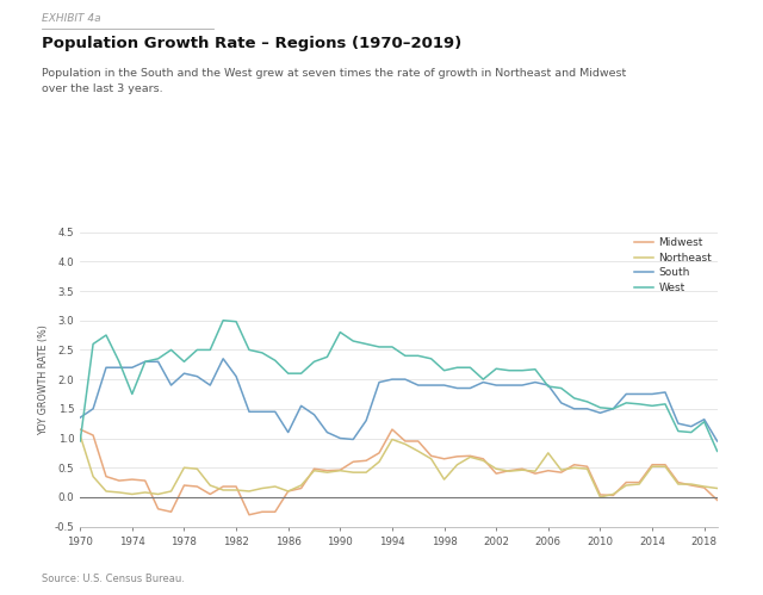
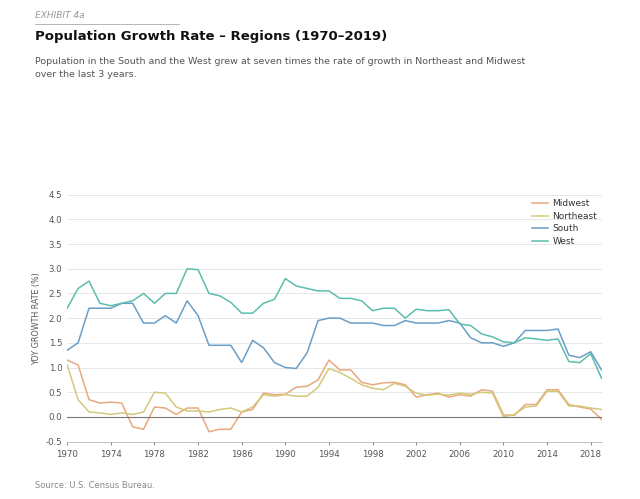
West/1970: 0.95 -> 2.20
West/1974: 1.75 -> 2.25
South/1978: 2.10 -> 1.90
Northeast/1998: 0.30 -> 0.58
Northeast/2006: 0.75 -> 0.48
